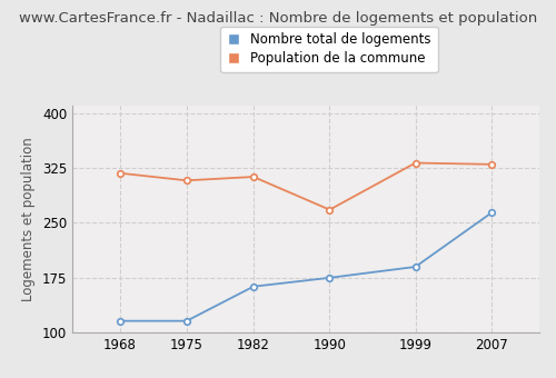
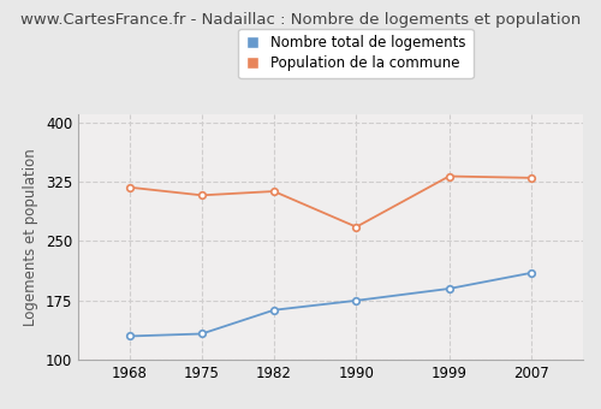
Nombre total de logements/1968: 116 -> 130
Nombre total de logements/1975: 116 -> 133
Nombre total de logements/2007: 264 -> 210
